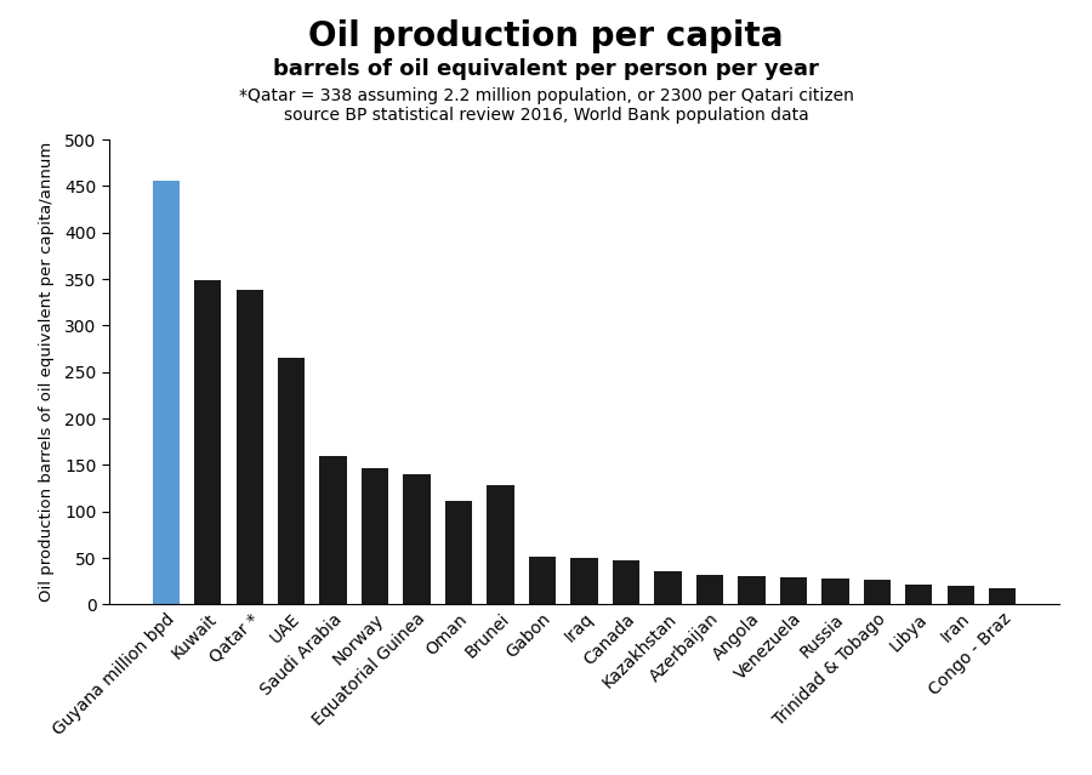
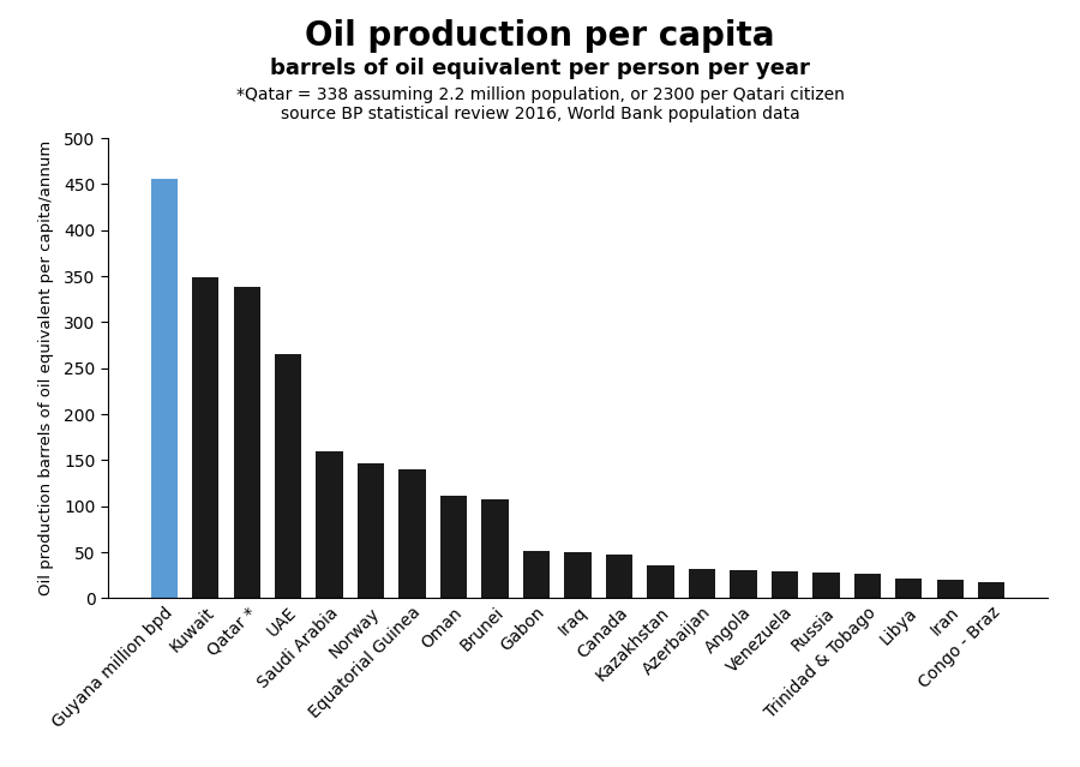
Brunei: 128 -> 107
